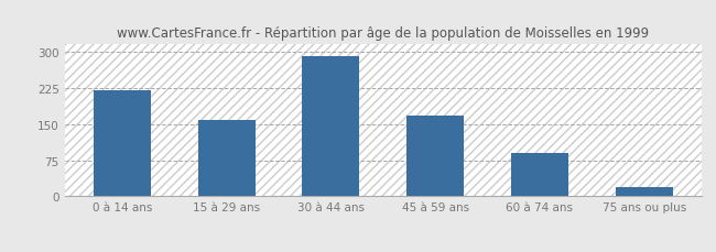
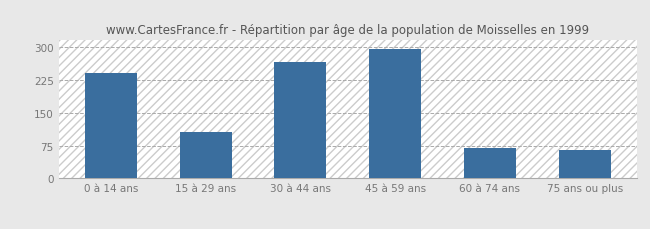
0 à 14 ans: 220 -> 240
15 à 29 ans: 158 -> 105
30 à 44 ans: 290 -> 265
45 à 59 ans: 168 -> 295
60 à 74 ans: 90 -> 70
75 ans ou plus: 20 -> 65
